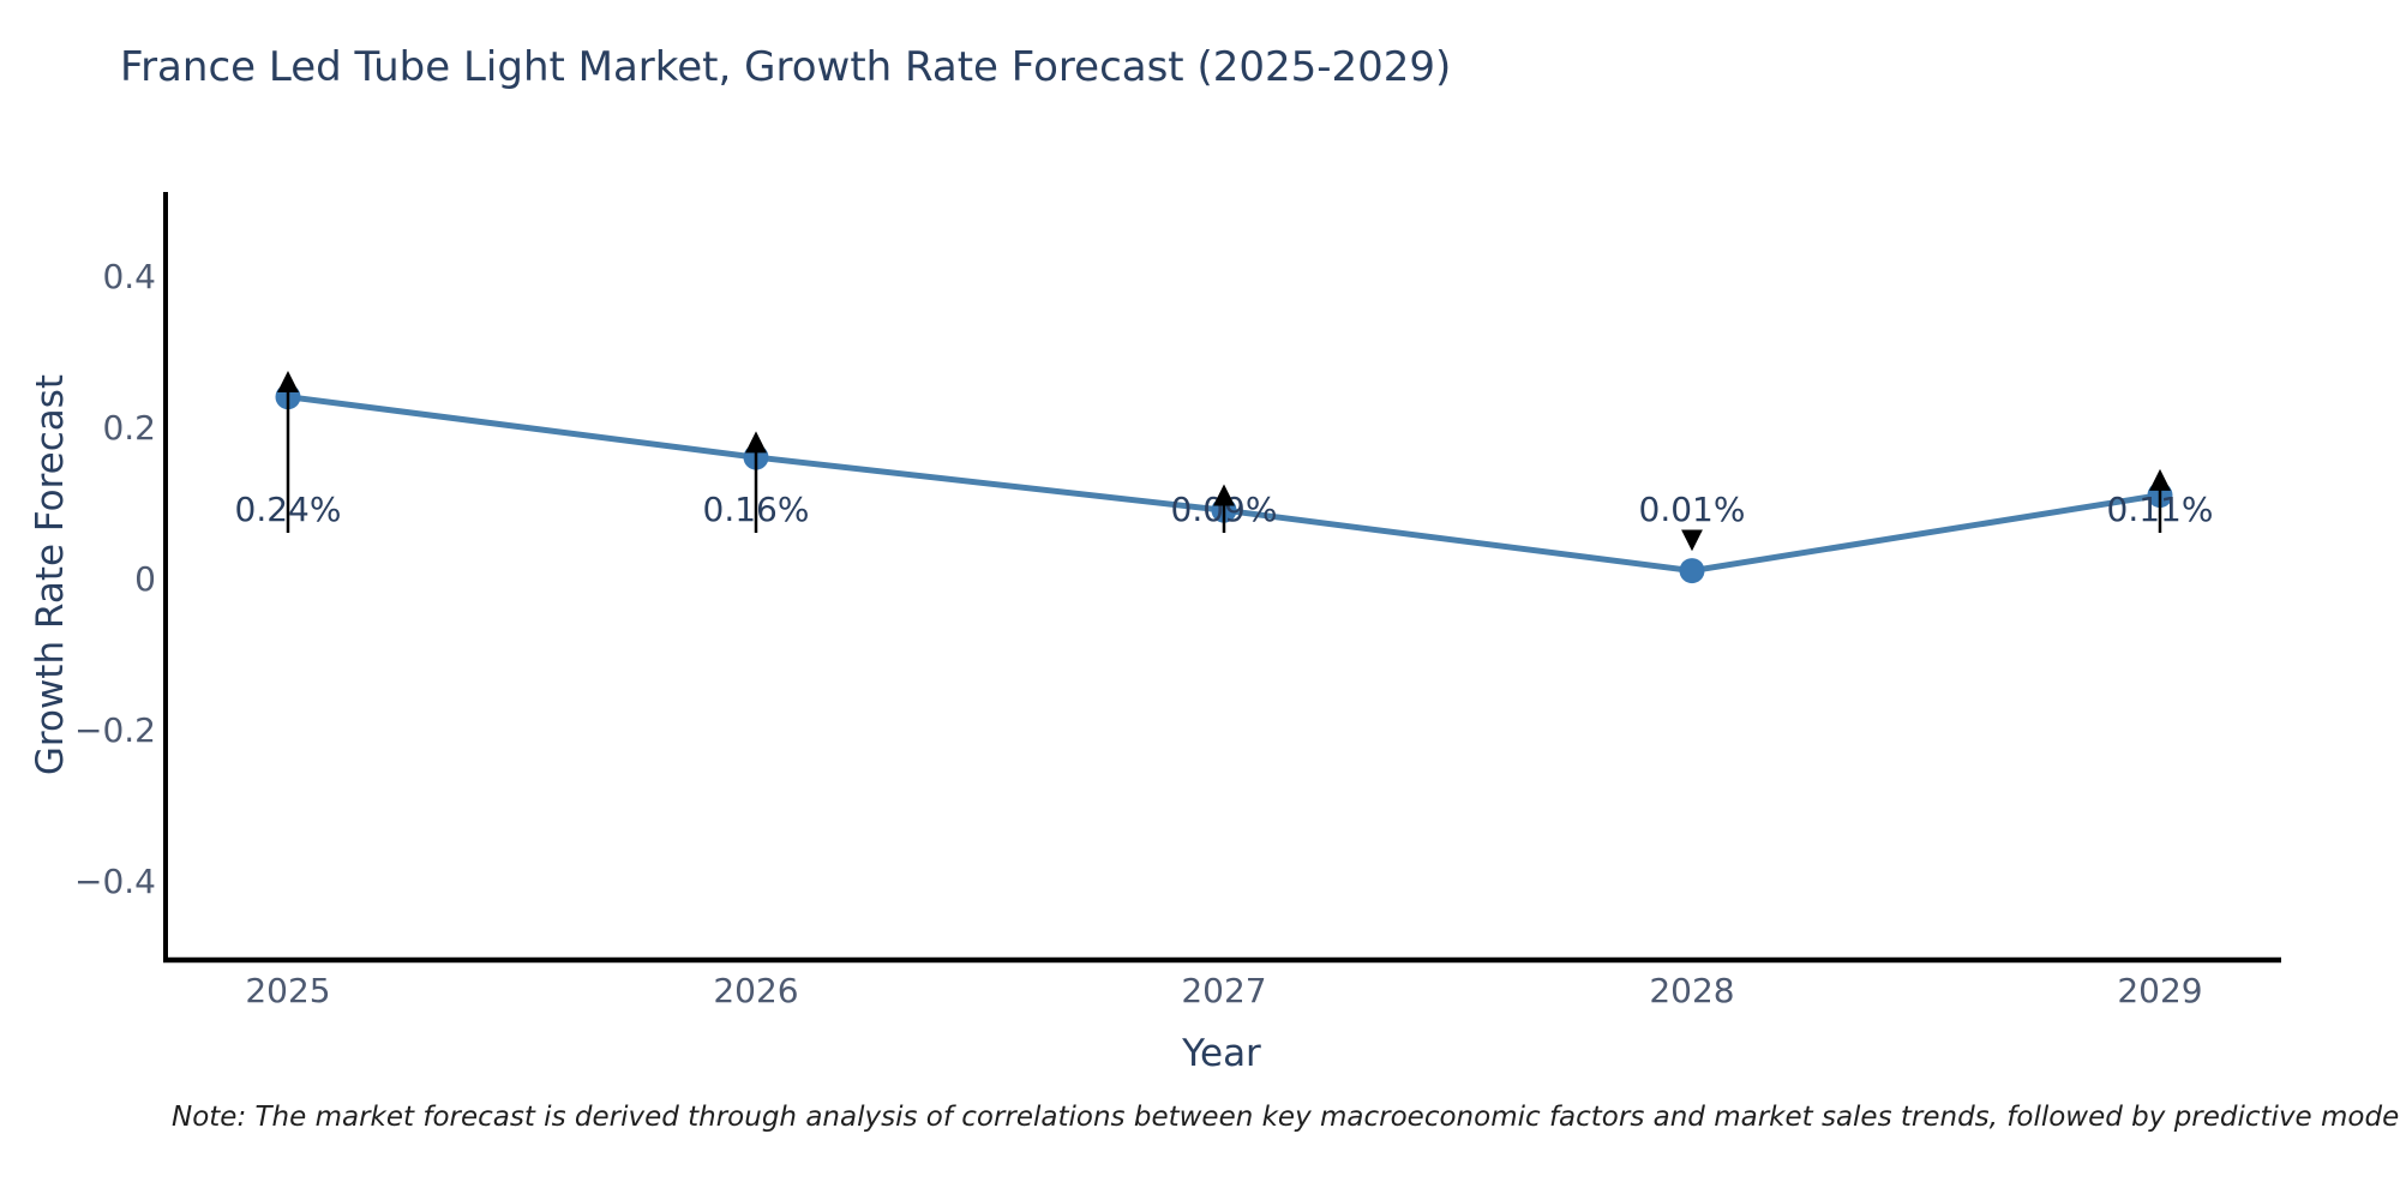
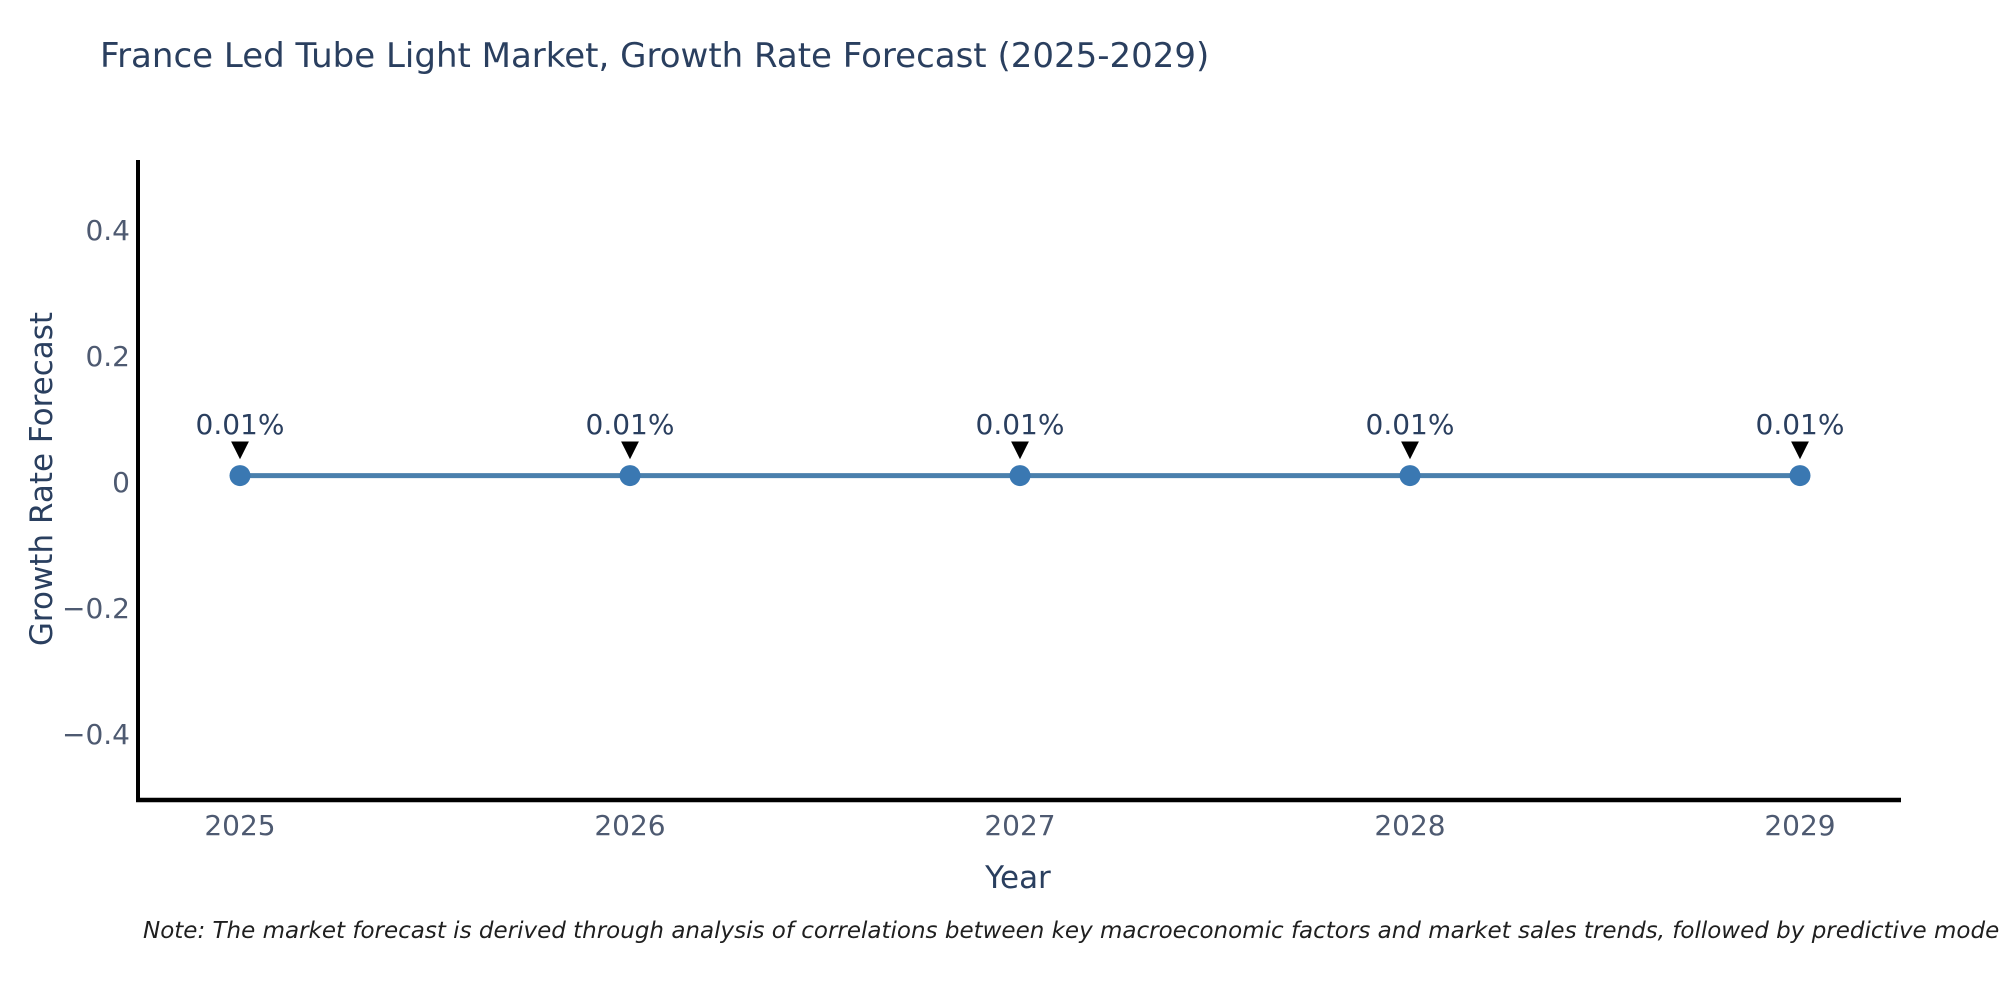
2025: 0.24% -> 0.01%
2026: 0.16% -> 0.01%
2027: 0.09% -> 0.01%
2029: 0.11% -> 0.01%
